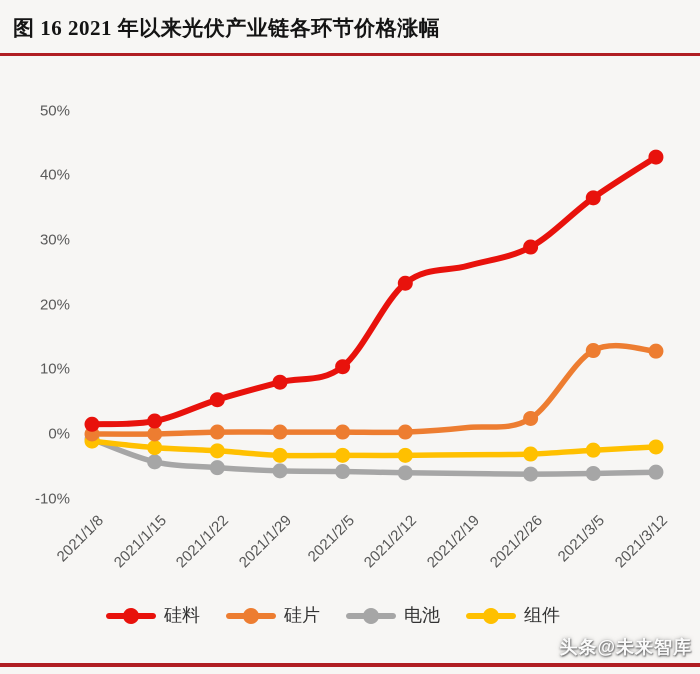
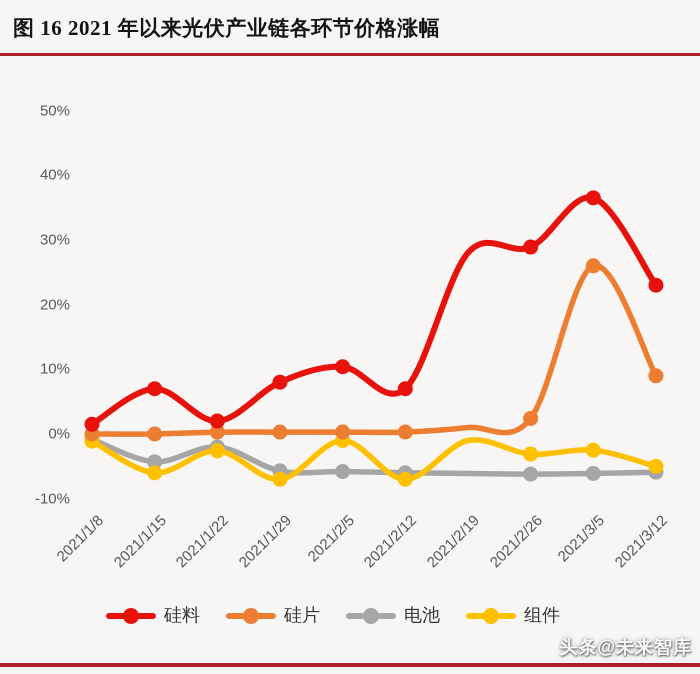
硅料/2021/1/15: 2% -> 7%
组件/2021/1/15: -2% -> -6%
硅料/2021/1/22: 5% -> 2%
电池/2021/1/22: -5% -> -2%
组件/2021/1/29: -3% -> -7%
组件/2021/2/5: -3% -> -1%
硅料/2021/2/12: 23% -> 7%
组件/2021/2/12: -3% -> -7%
硅料/2021/2/19: 26% -> 28%
组件/2021/2/19: -3% -> -1%
硅片/2021/3/5: 13% -> 26%
硅料/2021/3/12: 43% -> 23%
硅片/2021/3/12: 13% -> 9%
组件/2021/3/12: -2% -> -5%
